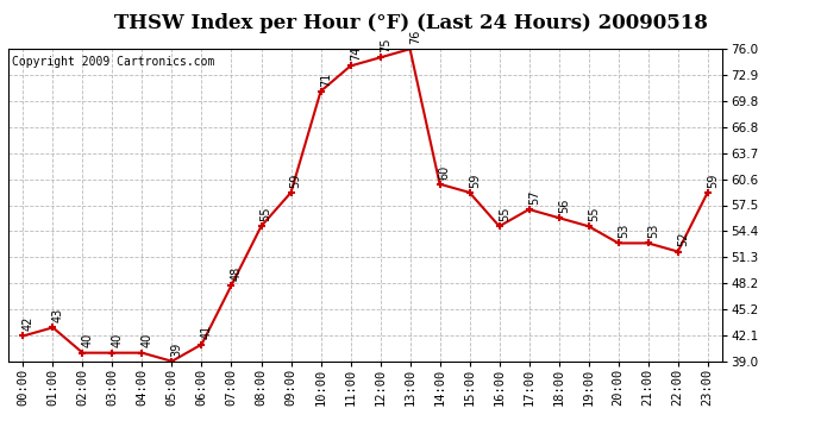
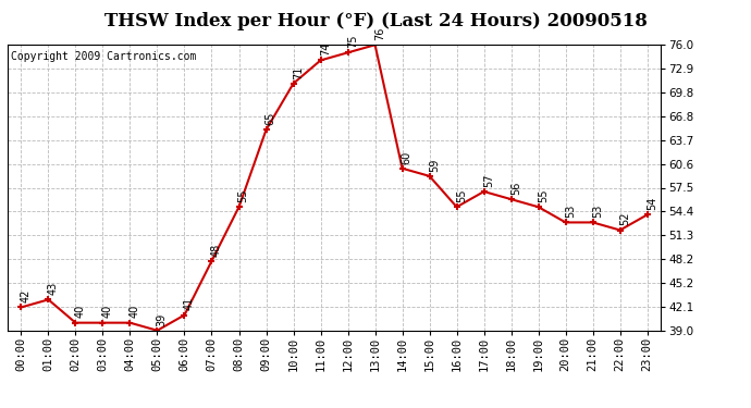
09:00: 59 -> 65
23:00: 59 -> 54
